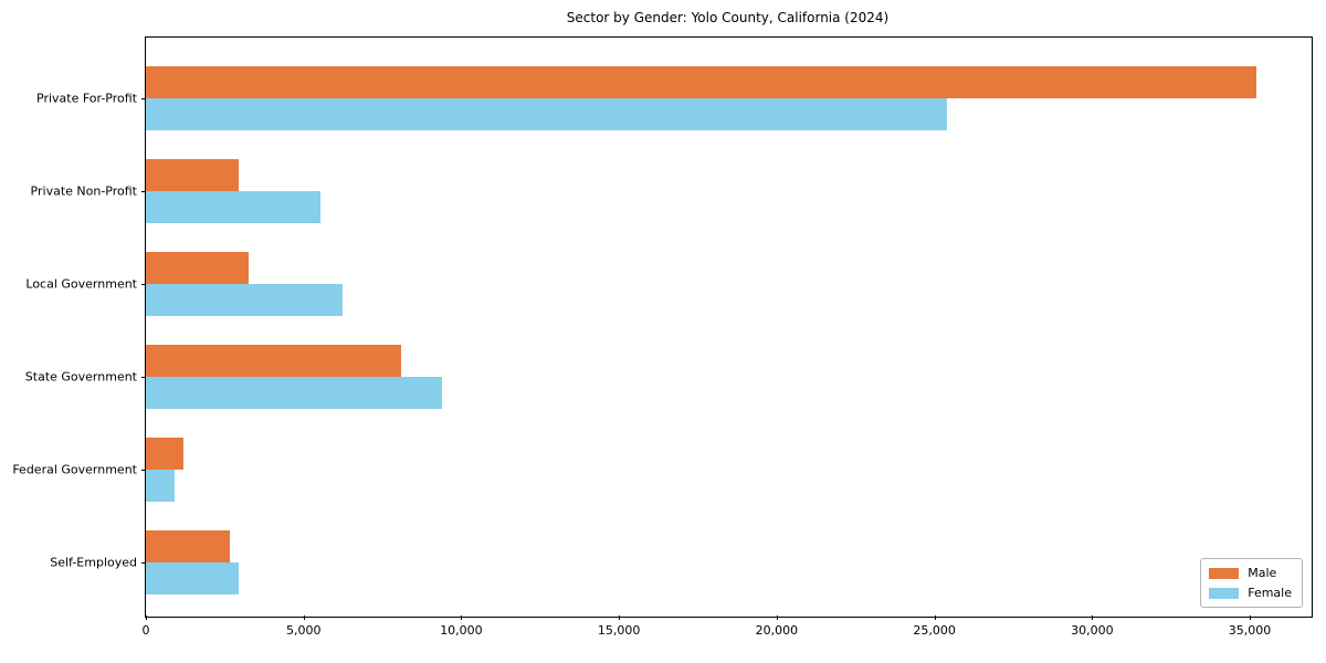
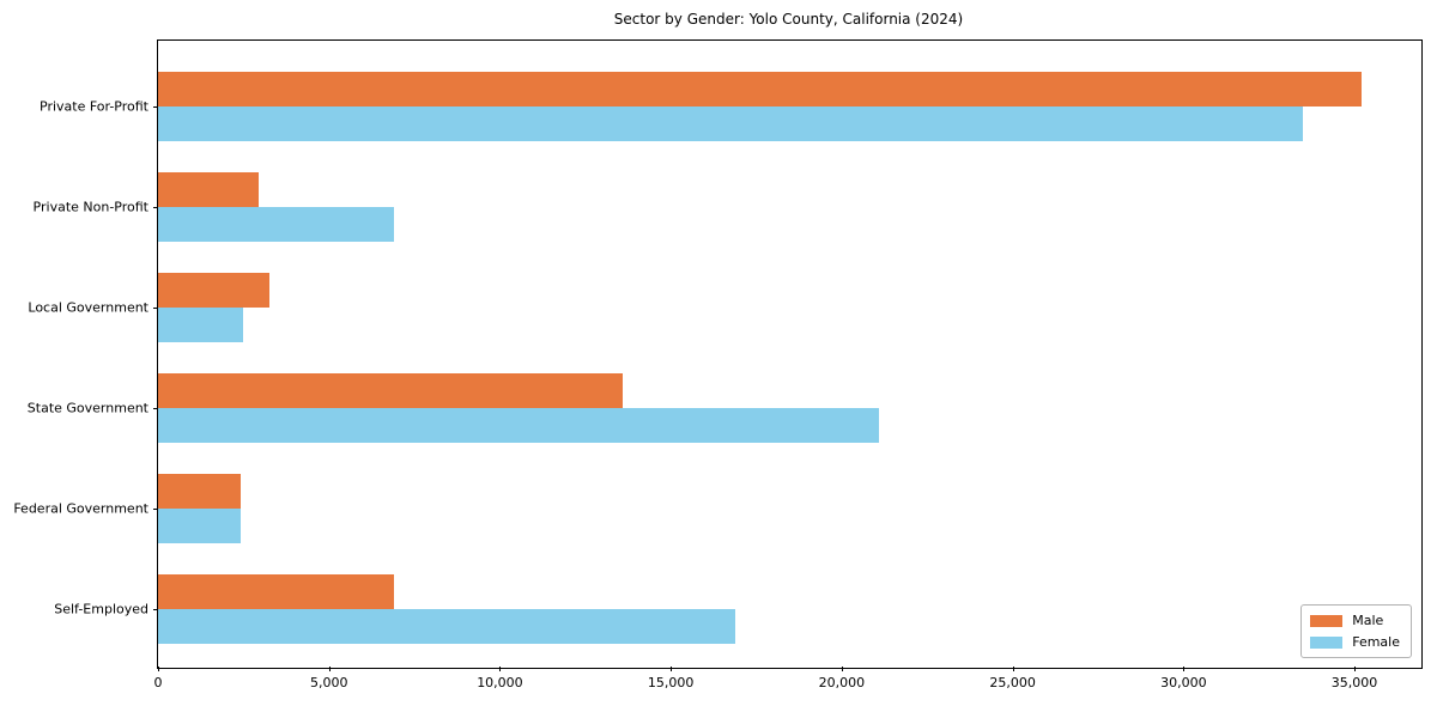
Female/Private For-Profit: 25400 -> 33500
Female/Private Non-Profit: 5600 -> 6900
Female/Local Government: 6200 -> 2500
Male/State Government: 8100 -> 13600
Female/State Government: 9400 -> 21100
Male/Federal Government: 1200 -> 2400
Female/Federal Government: 900 -> 2400
Male/Self-Employed: 2600 -> 6900
Female/Self-Employed: 3000 -> 16900
